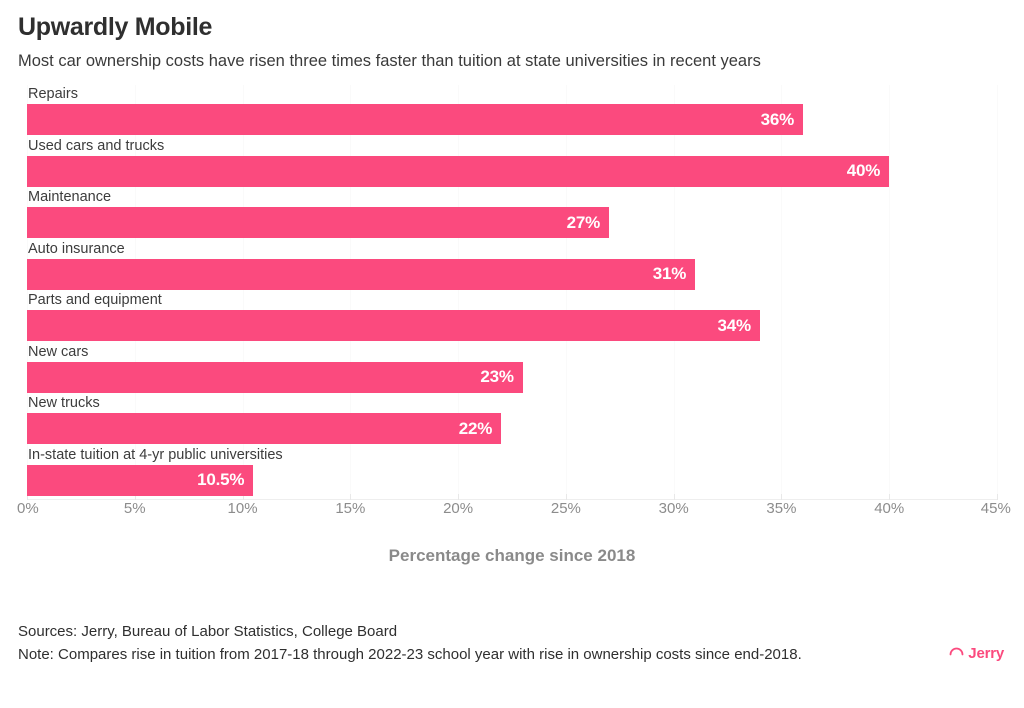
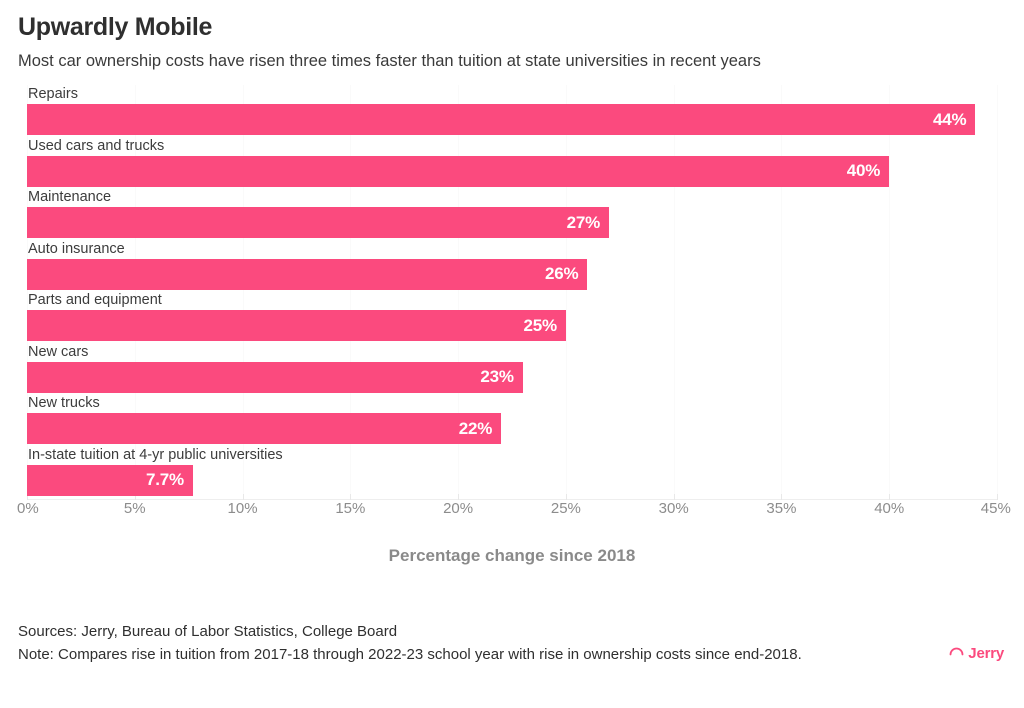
Repairs: 36% -> 44%
Auto insurance: 31% -> 26%
Parts and equipment: 34% -> 25%
In-state tuition at 4-yr public universities: 10.5% -> 7.7%
